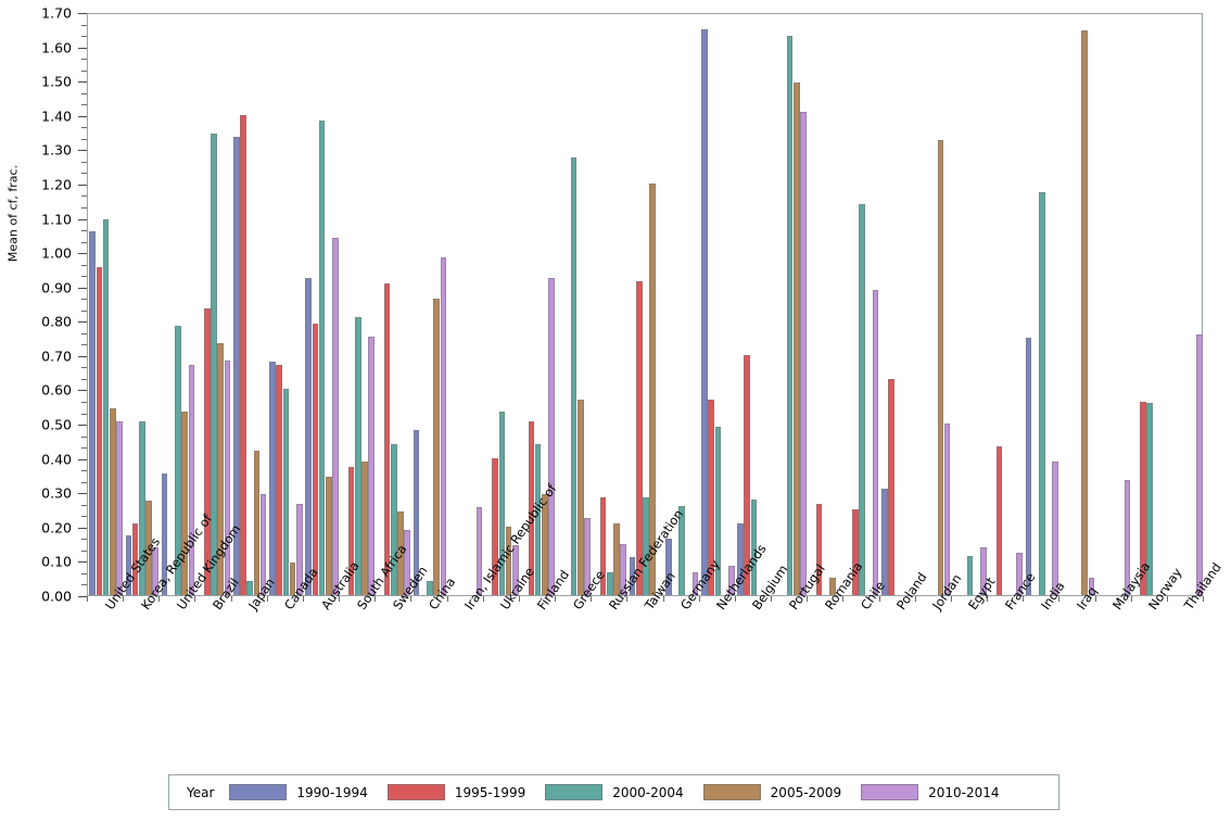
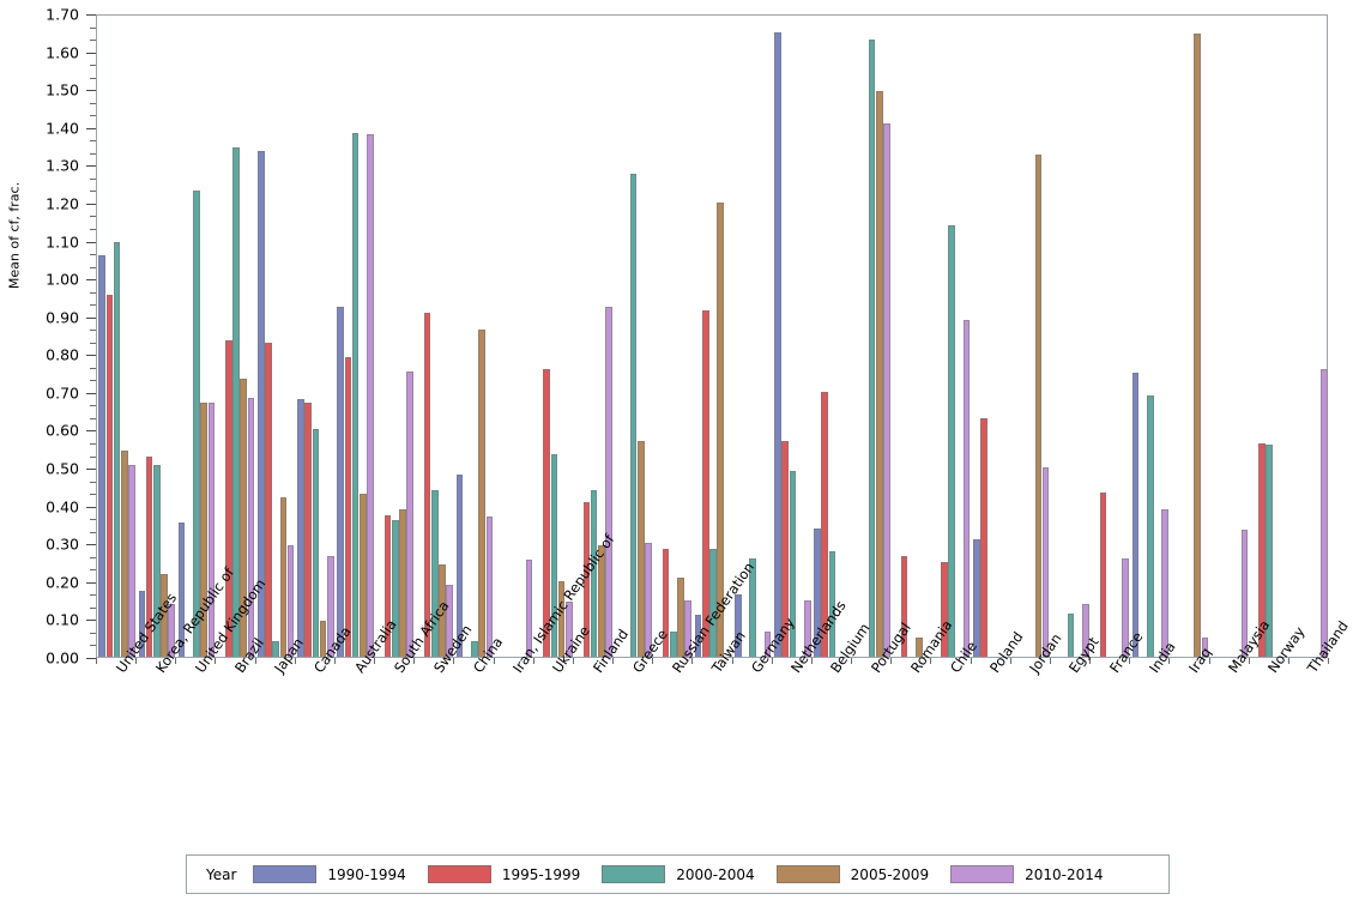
1995-1999/Korea, Republic of: 0.21 -> 0.53
2005-2009/Korea, Republic of: 0.28 -> 0.22
2000-2004/United Kingdom: 0.79 -> 1.23
2005-2009/United Kingdom: 0.54 -> 0.67
1995-1999/Japan: 1.40 -> 0.83
2005-2009/Australia: 0.34 -> 0.43
2010-2014/Australia: 1.04 -> 1.38
2000-2004/South Africa: 0.81 -> 0.36
2010-2014/China: 0.98 -> 0.37
1995-1999/Ukraine: 0.40 -> 0.76
1995-1999/Finland: 0.51 -> 0.41
2010-2014/Greece: 0.23 -> 0.30
2010-2014/Netherlands: 0.09 -> 0.15
1990-1994/Belgium: 0.21 -> 0.34
2010-2014/France: 0.12 -> 0.26
2000-2004/India: 1.18 -> 0.69
